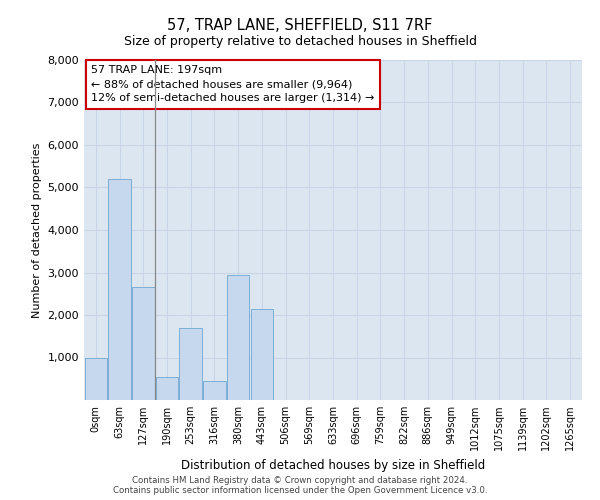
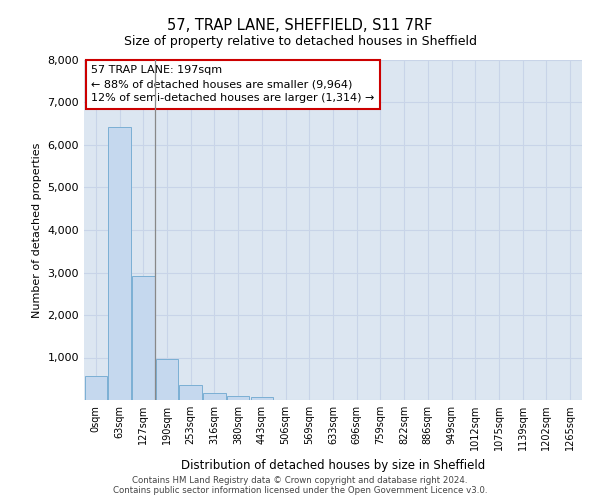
0sqm: 1,000 -> 560
63sqm: 5,200 -> 6,430
127sqm: 2,650 -> 2,920
190sqm: 550 -> 980
253sqm: 1,700 -> 360
316sqm: 450 -> 170
380sqm: 2,950 -> 100
443sqm: 2,150 -> 80
